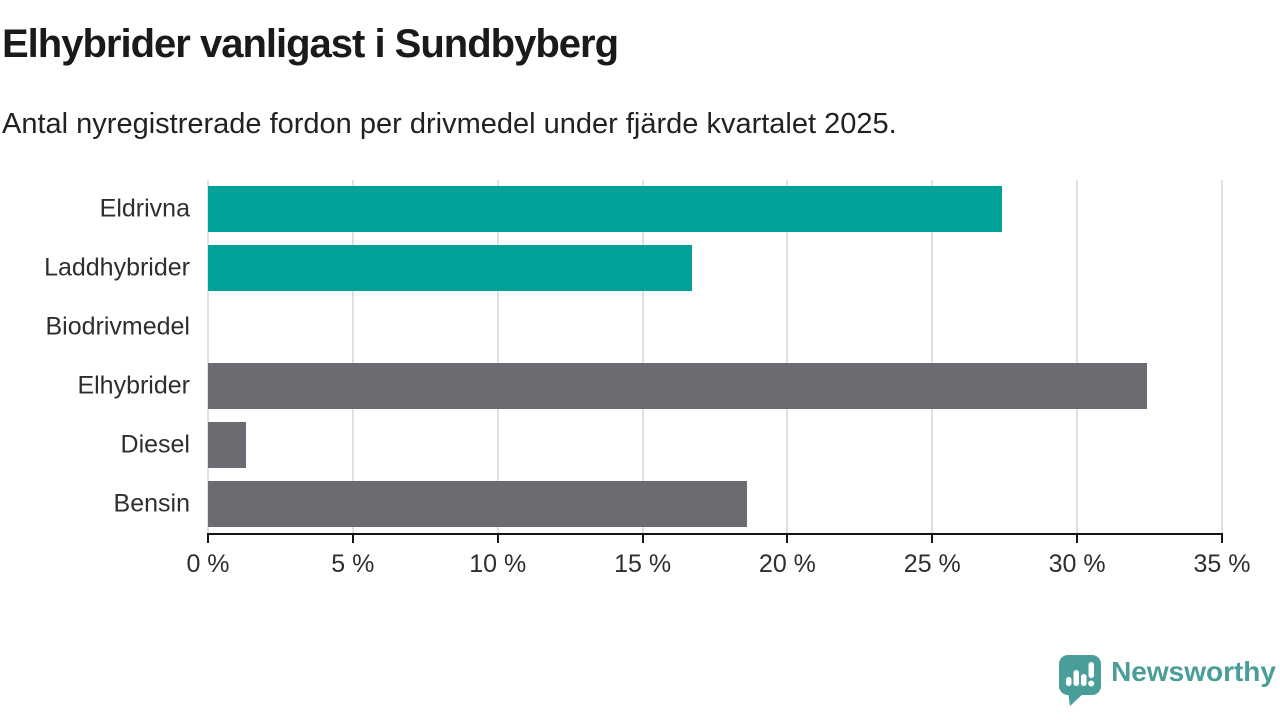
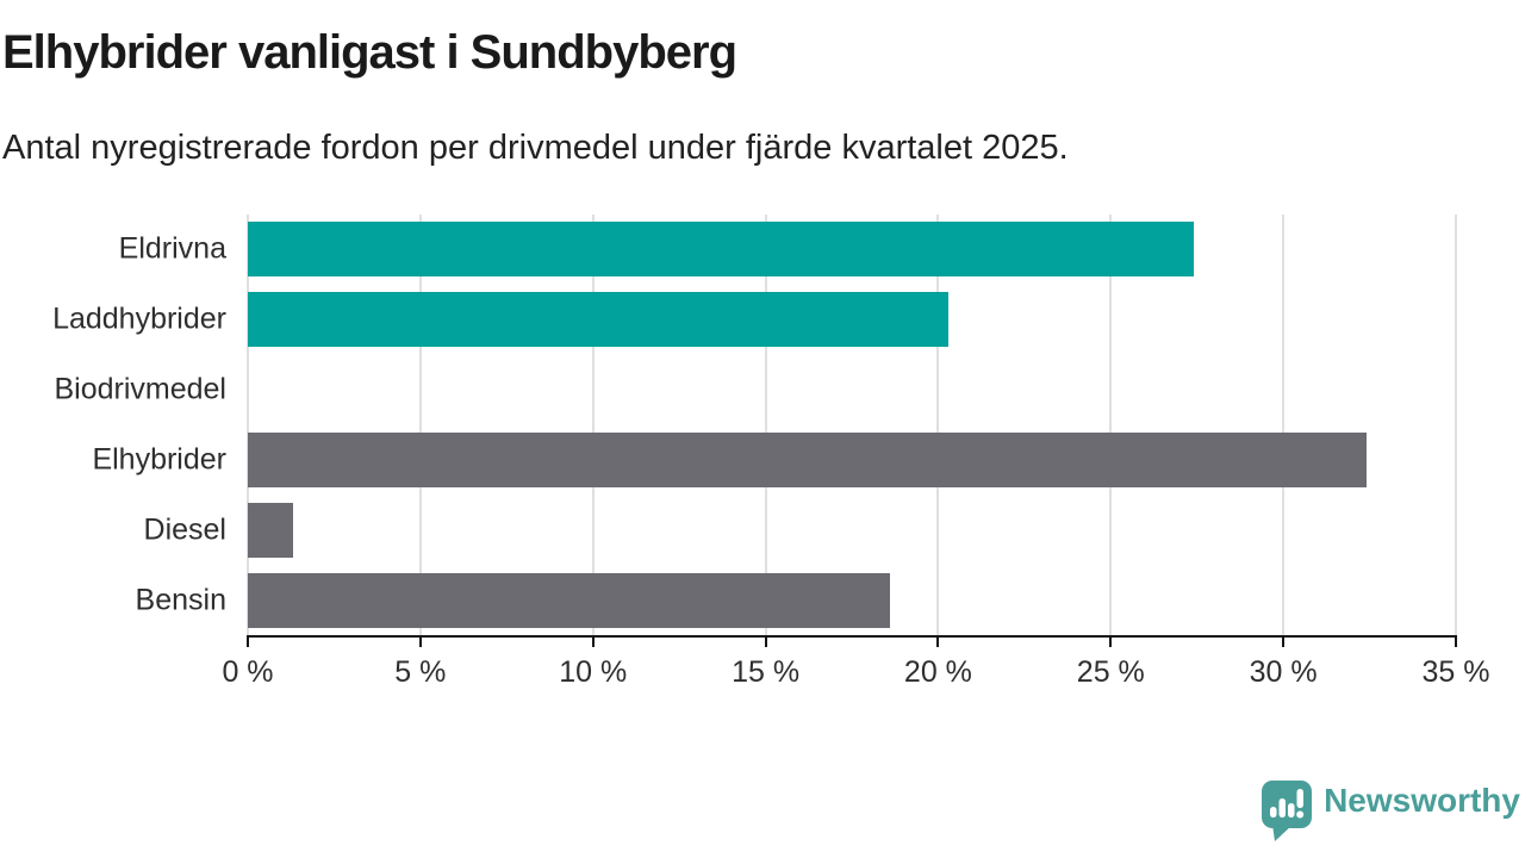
Laddhybrider: 16.7% -> 20.3%
